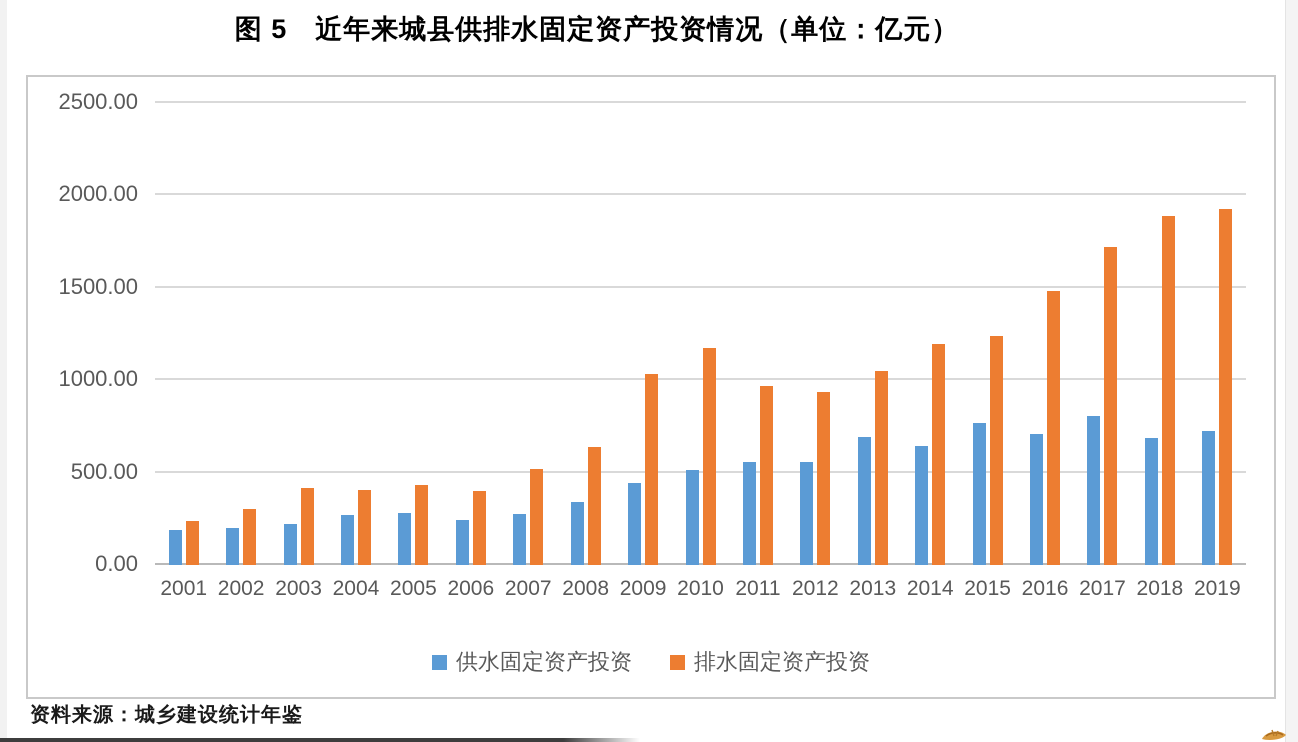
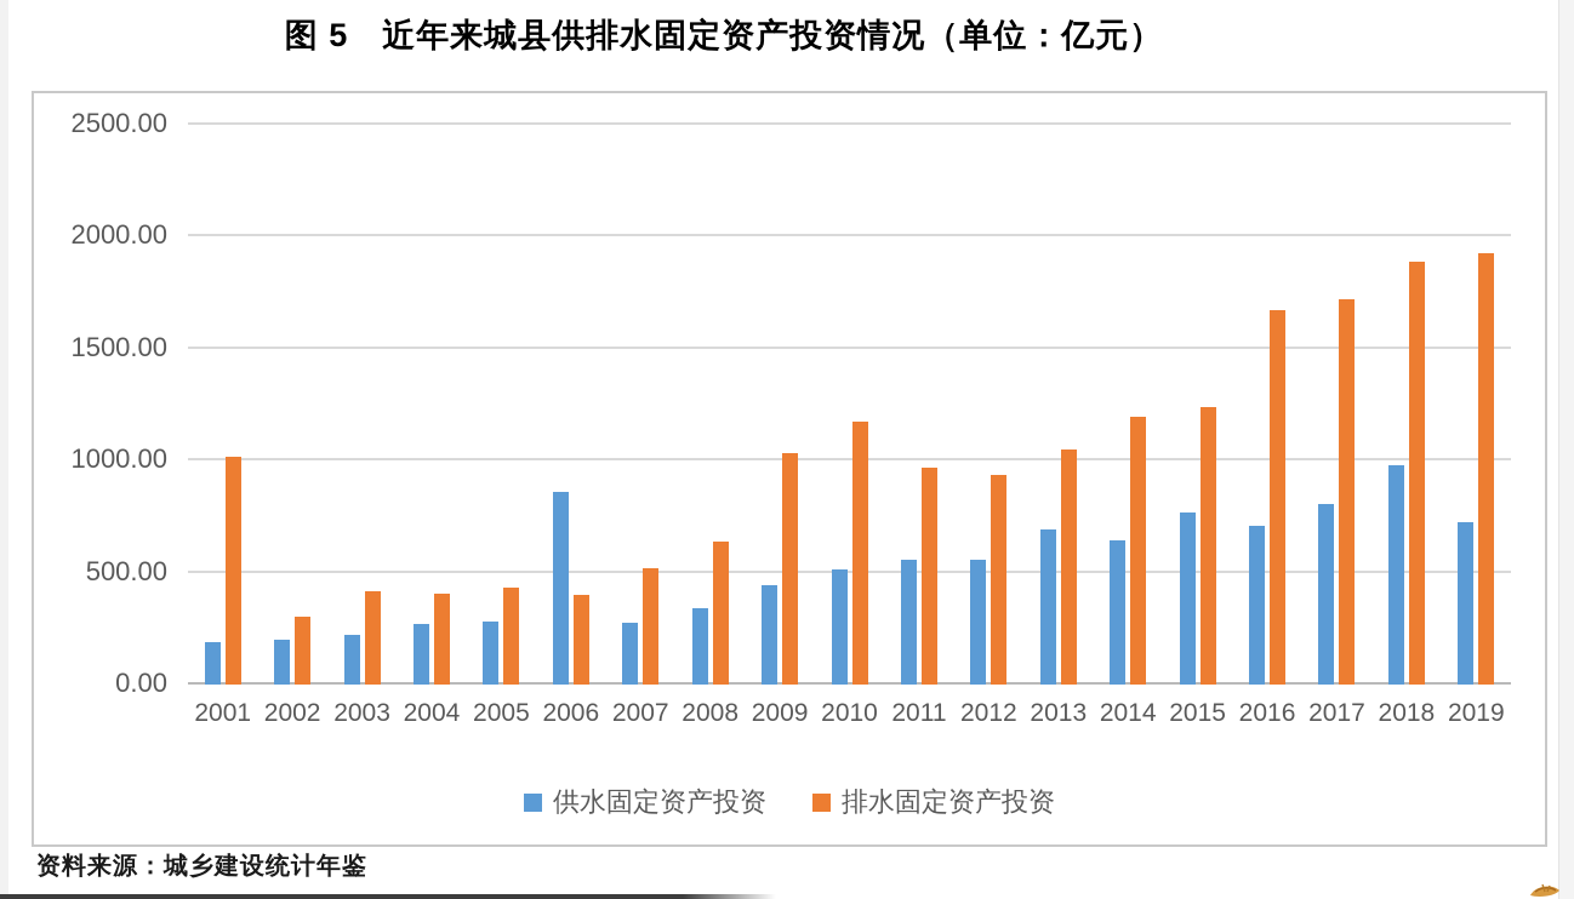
排水固定资产投资/2001: 240 -> 1020
供水固定资产投资/2006: 240 -> 860
排水固定资产投资/2016: 1480 -> 1670
供水固定资产投资/2018: 680 -> 980
